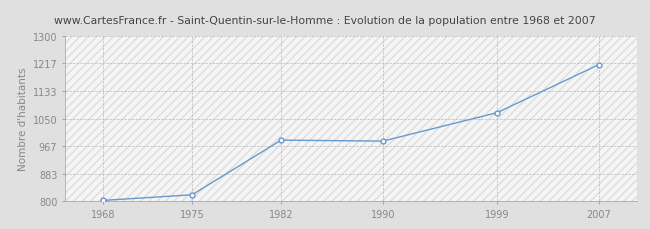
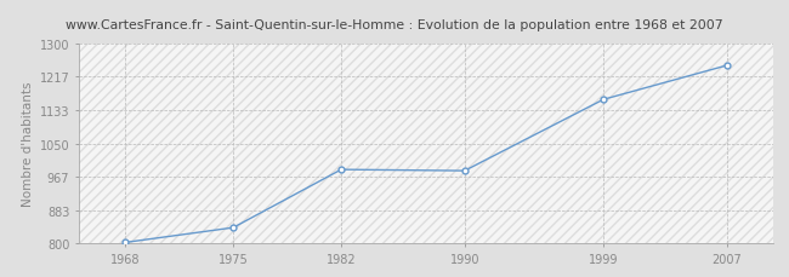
1975: 820 -> 840
1999: 1068 -> 1160
2007: 1213 -> 1245
